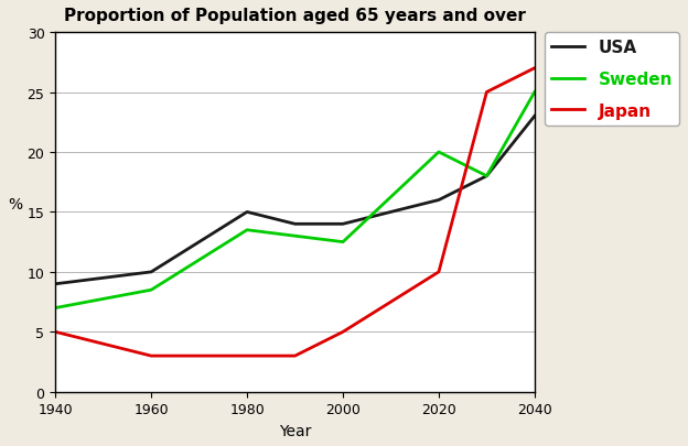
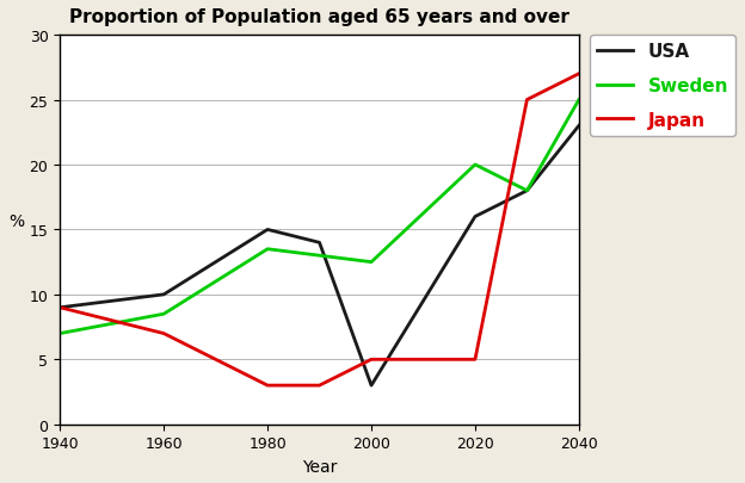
Japan/1940: 5 -> 9
Japan/1960: 3 -> 7
USA/2000: 14 -> 3
Japan/2020: 10 -> 5
